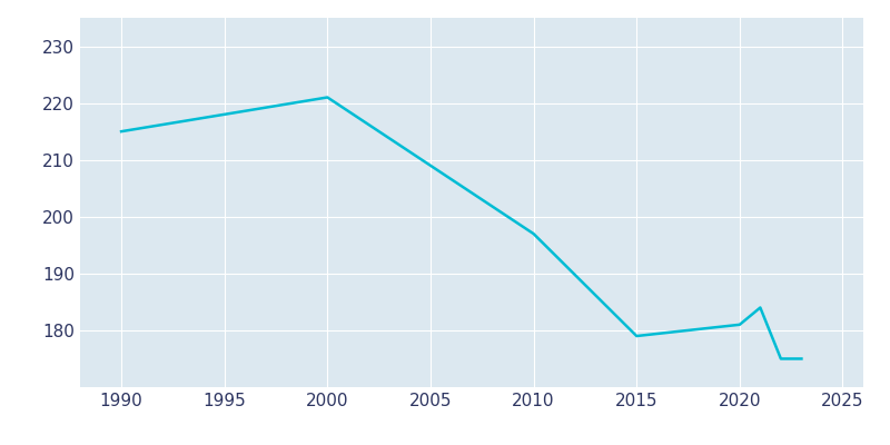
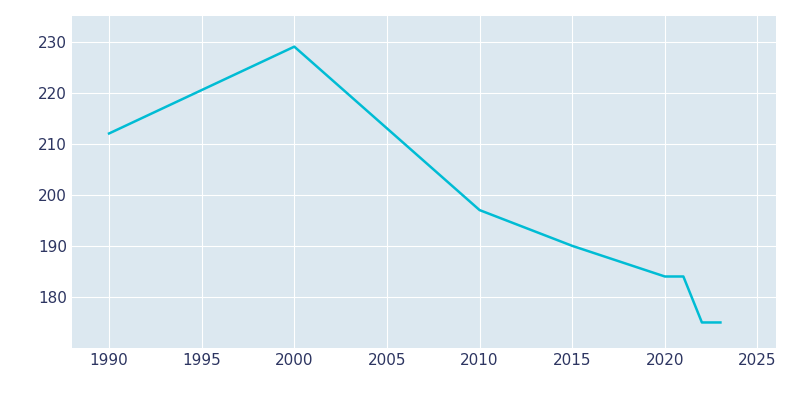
1990: 215 -> 212
2000: 221 -> 229
2015: 179 -> 190
2020: 181 -> 184
